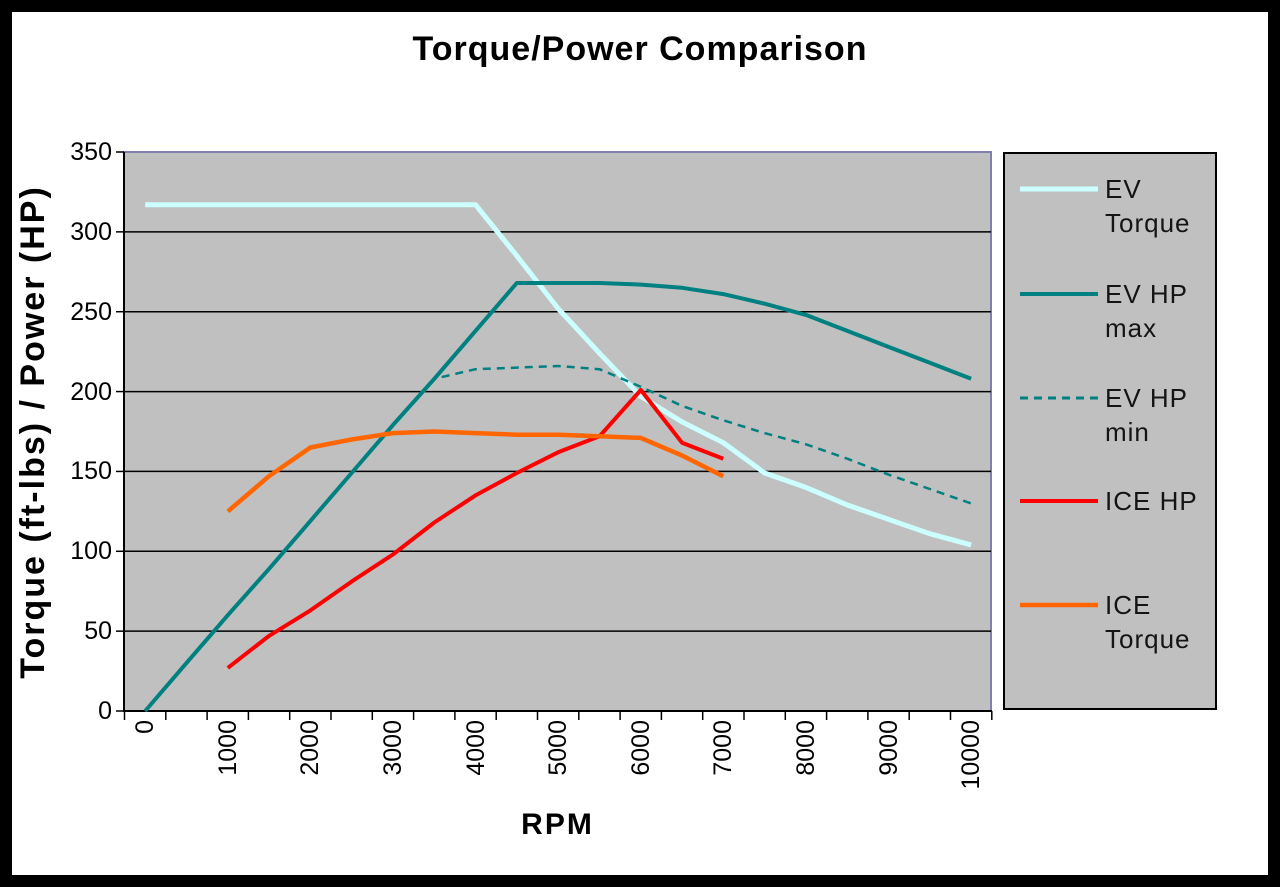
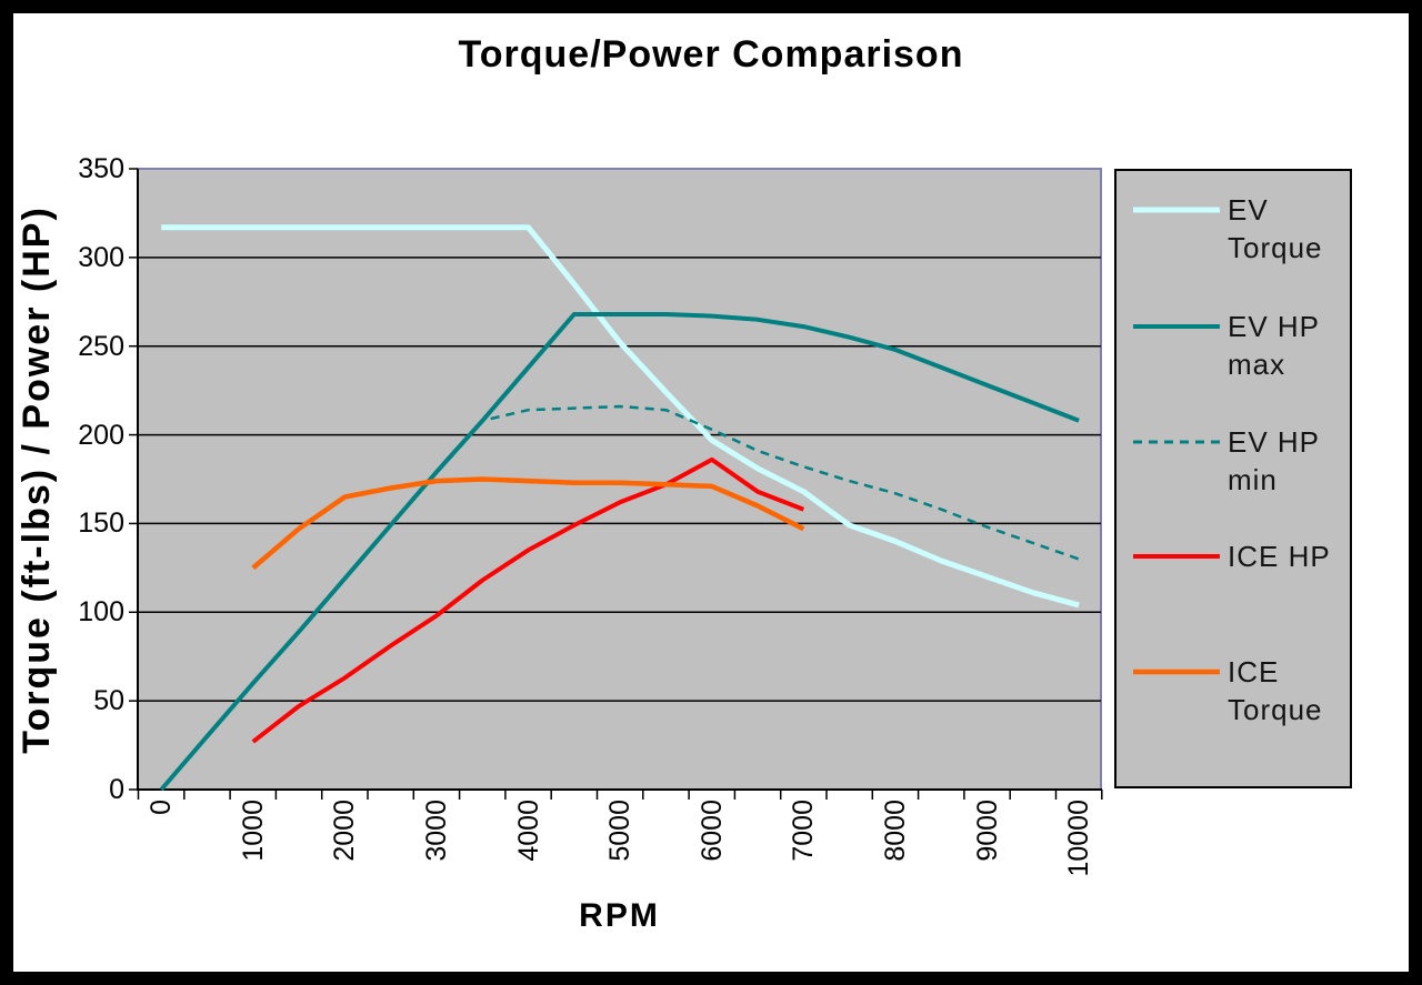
ICE HP/6000: 201 -> 186
